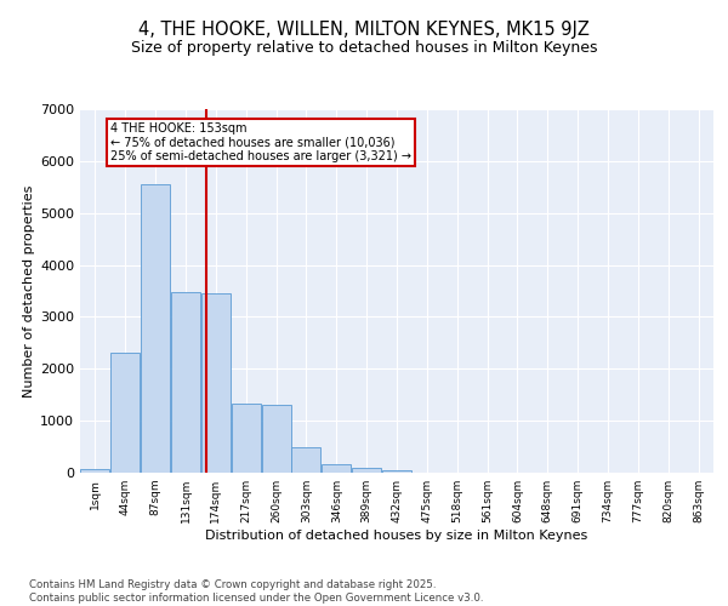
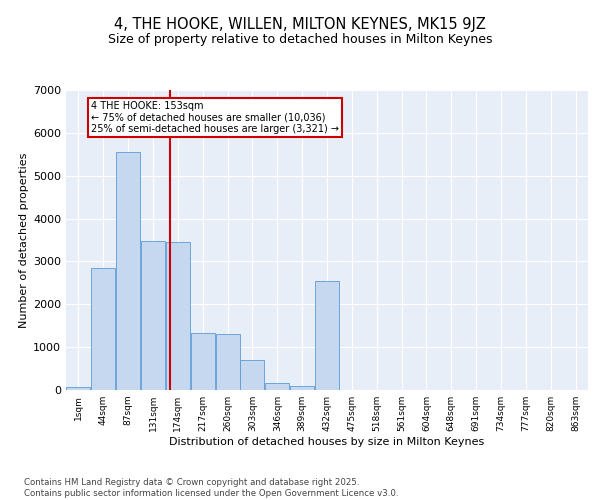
44sqm: 2300 -> 2850
303sqm: 480 -> 700
432sqm: 50 -> 2550
